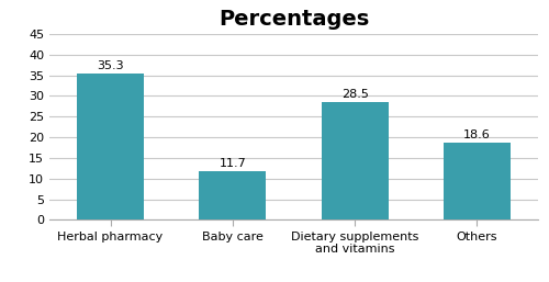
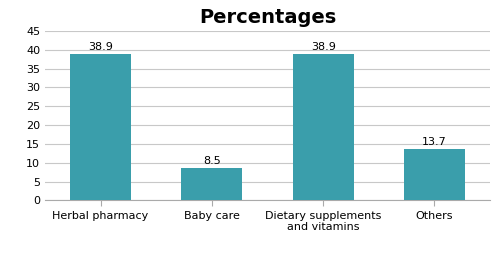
Herbal pharmacy: 35.3 -> 38.9
Baby care: 11.7 -> 8.5
Dietary supplements and vitamins: 28.5 -> 38.9
Others: 18.6 -> 13.7
